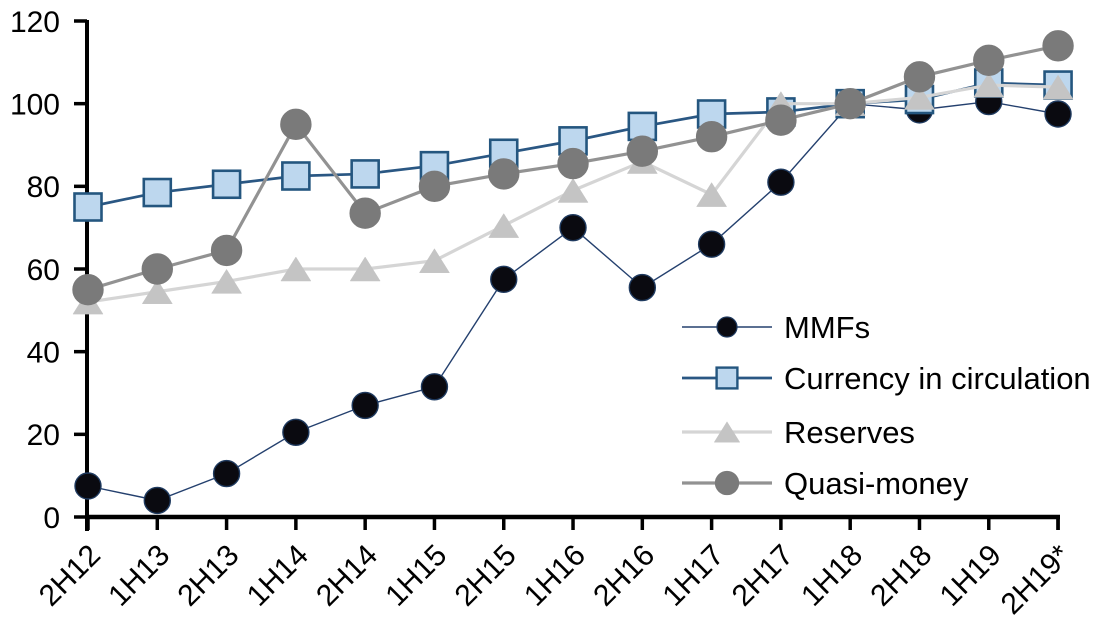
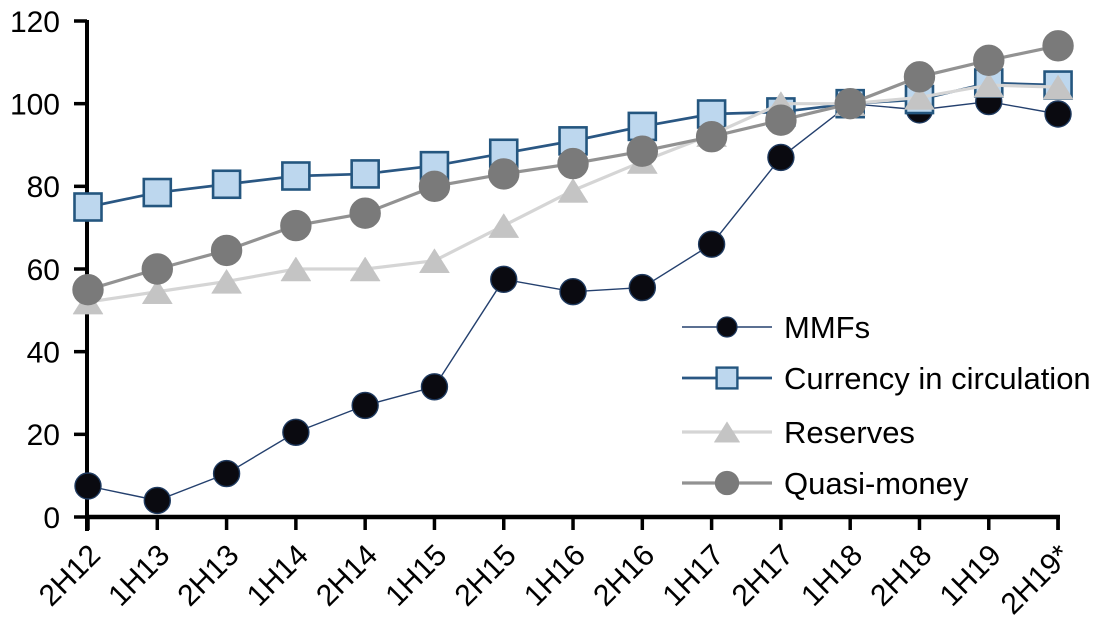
Quasi-money/1H14: 95 -> 70
MMFs/1H16: 70 -> 54
Reserves/1H17: 78 -> 92
MMFs/2H17: 81 -> 87
